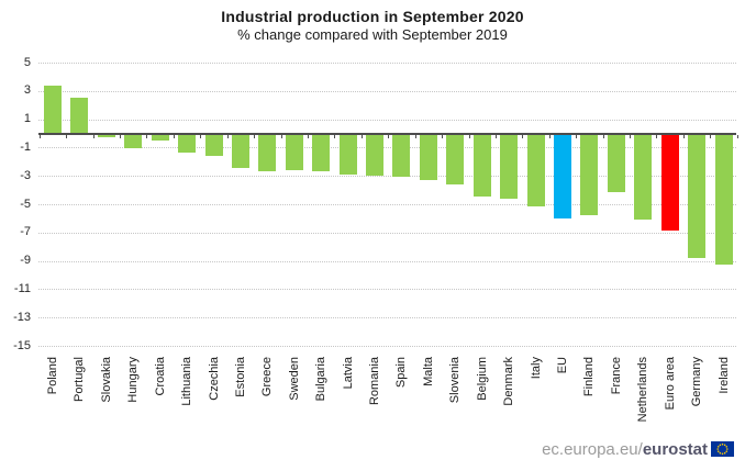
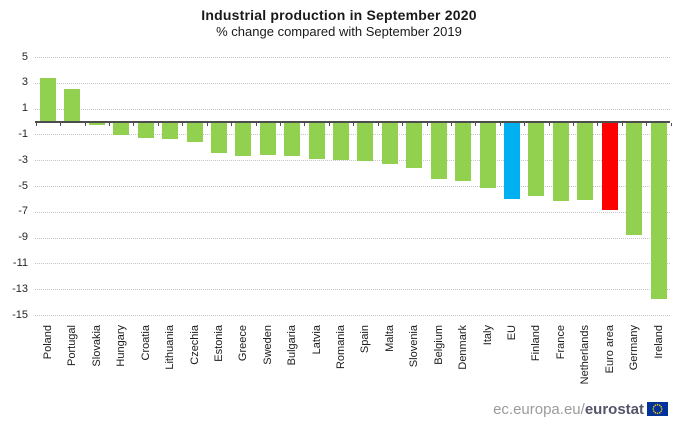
Croatia: -0.4 -> -1.2
France: -4.1 -> -6.1
Ireland: -9.2 -> -13.7
